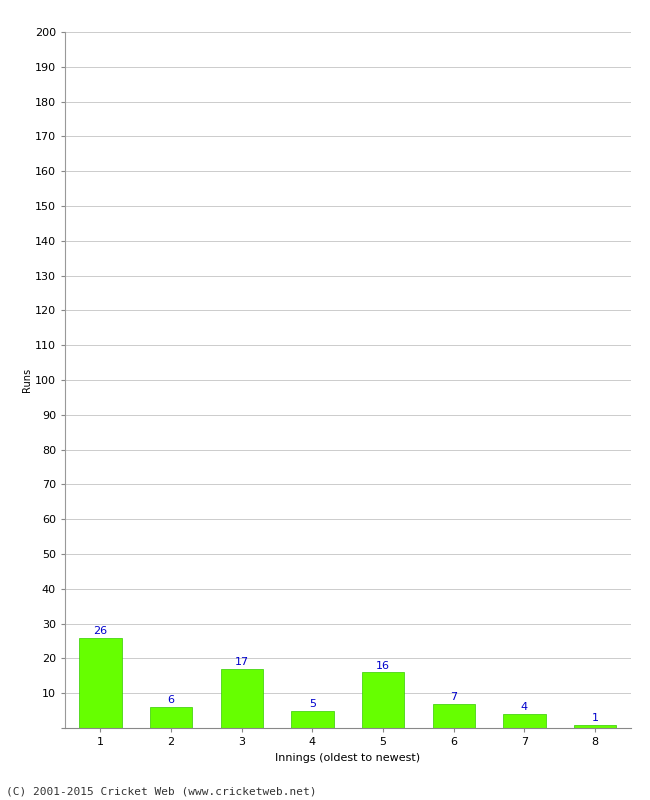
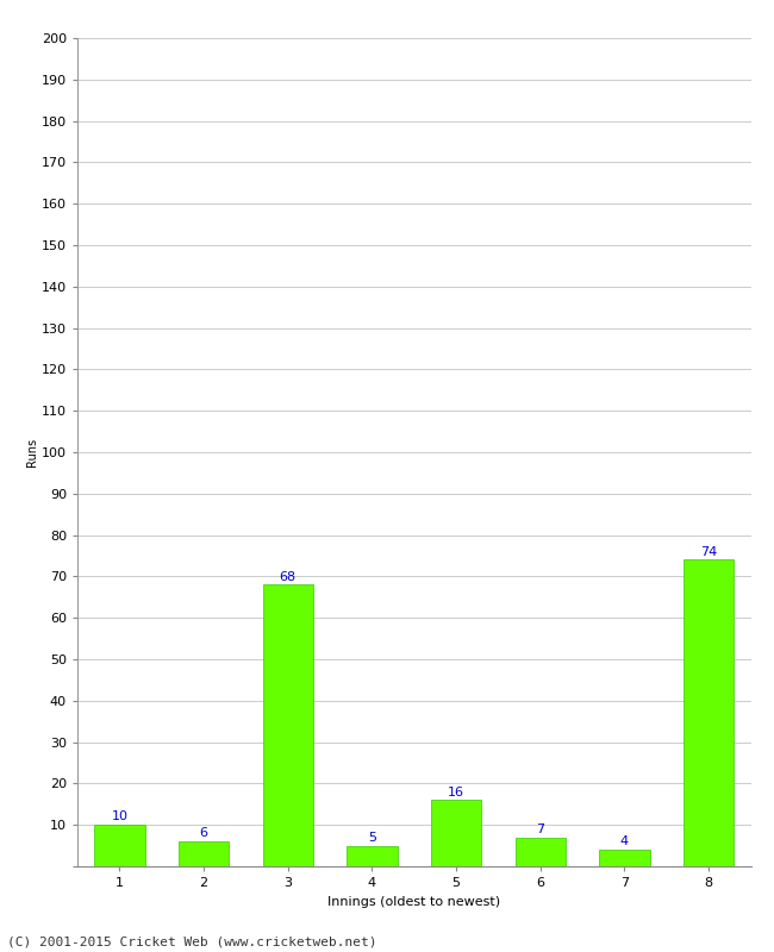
1: 26 -> 10
3: 17 -> 68
8: 1 -> 74
